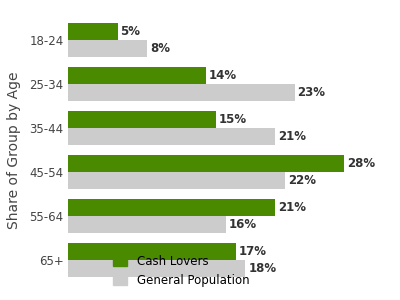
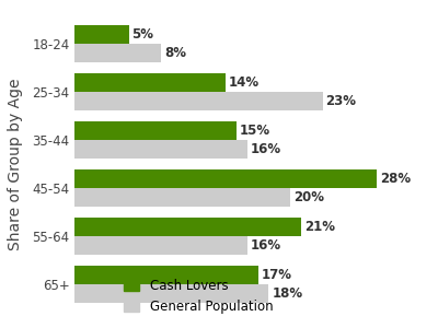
General Population/35-44: 21% -> 16%
General Population/45-54: 22% -> 20%
